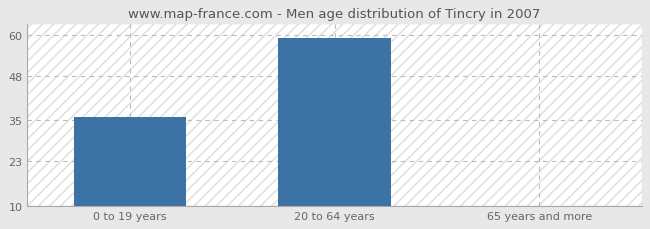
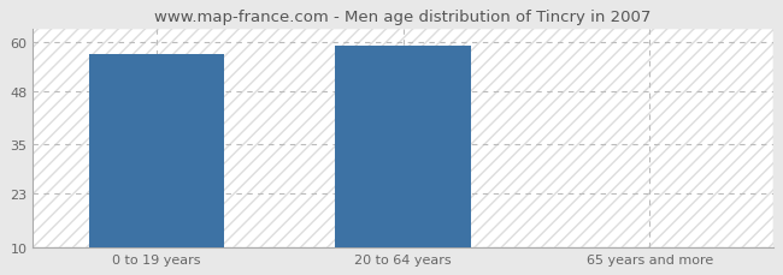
0 to 19 years: 36 -> 57
